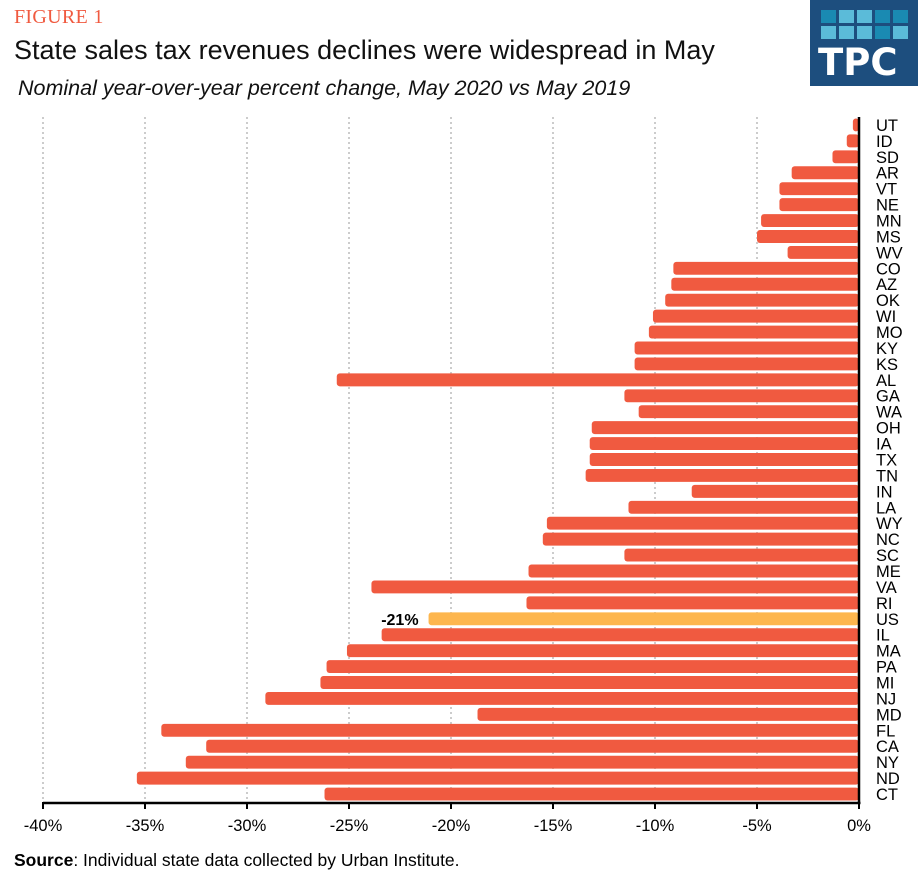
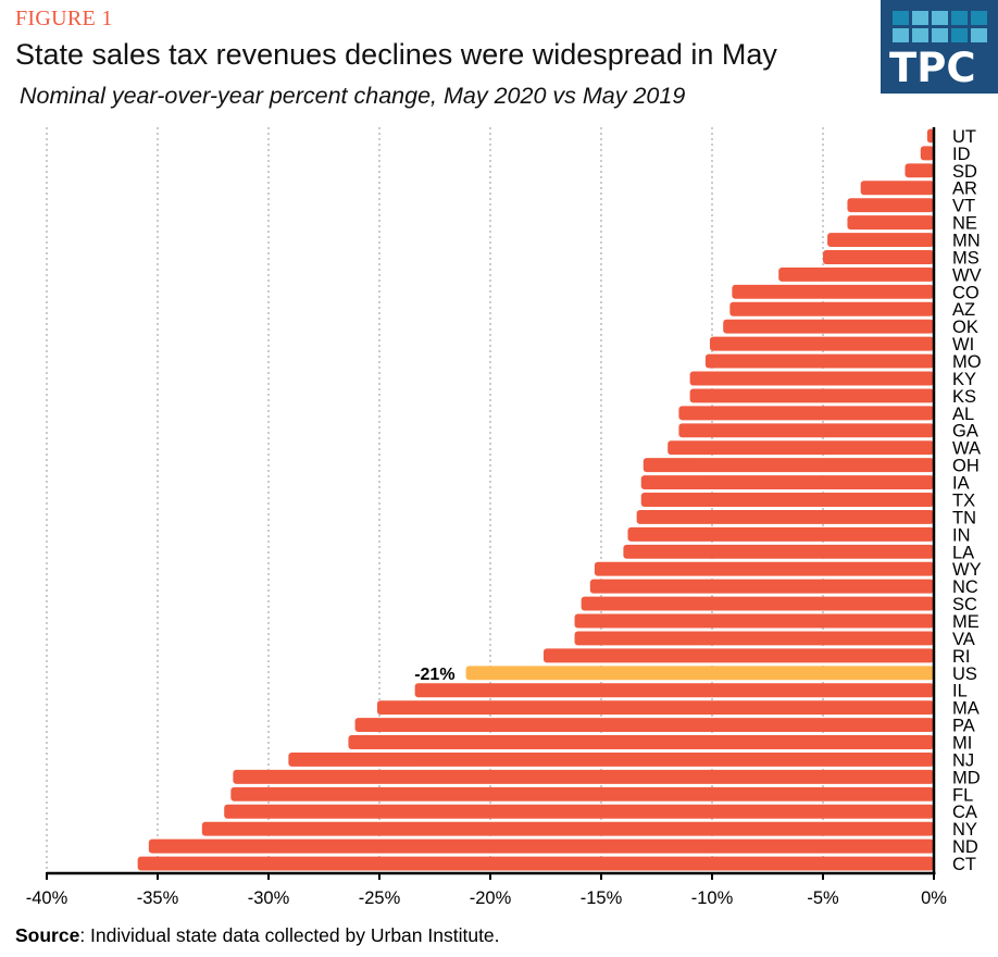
WV: -3.5% -> -7.0%
AL: -25.6% -> -11.5%
WA: -10.8% -> -12.0%
IN: -8.2% -> -13.8%
LA: -11.3% -> -14.0%
SC: -11.5% -> -15.9%
VA: -23.9% -> -16.2%
RI: -16.3% -> -17.6%
MD: -18.7% -> -31.6%
FL: -34.2% -> -31.7%
CT: -26.2% -> -35.9%
